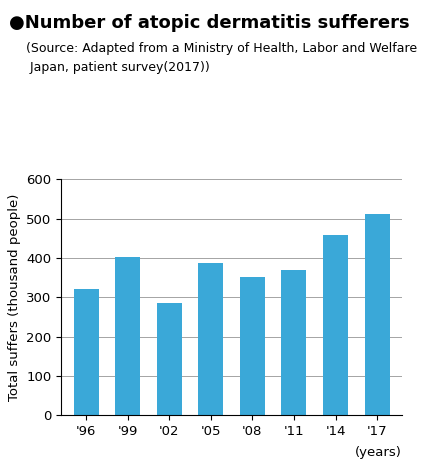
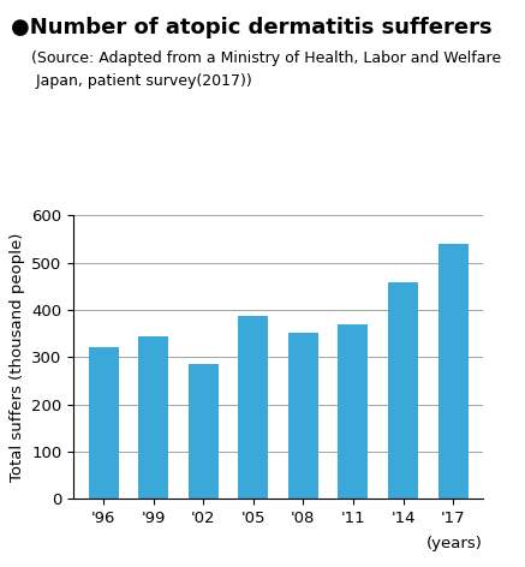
'99: 403 -> 345
'17: 512 -> 540
